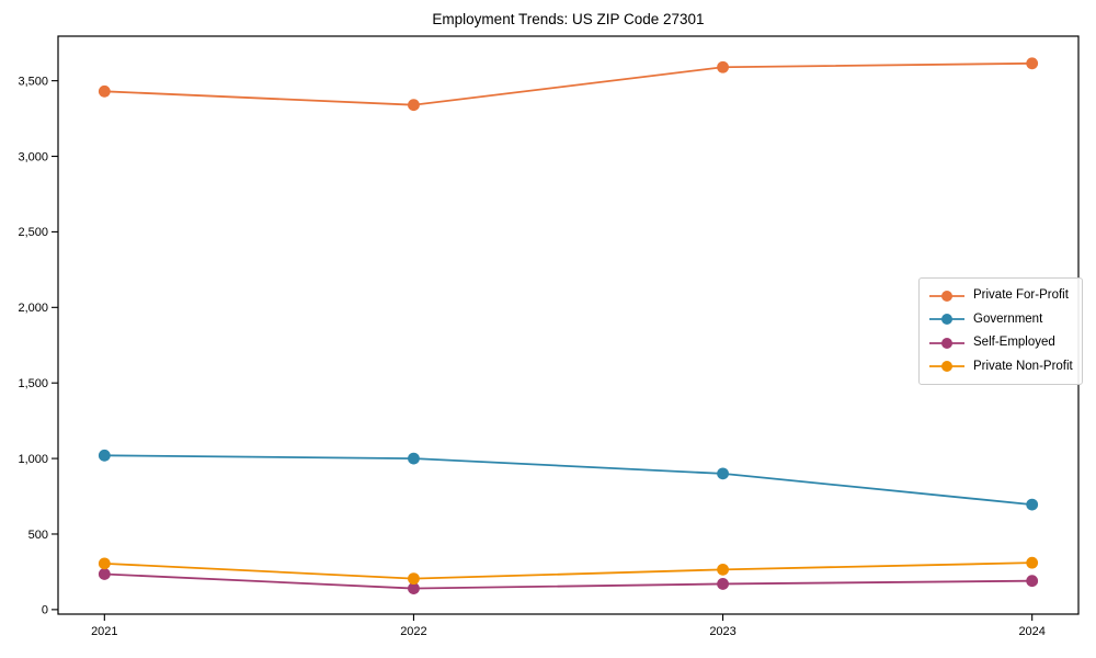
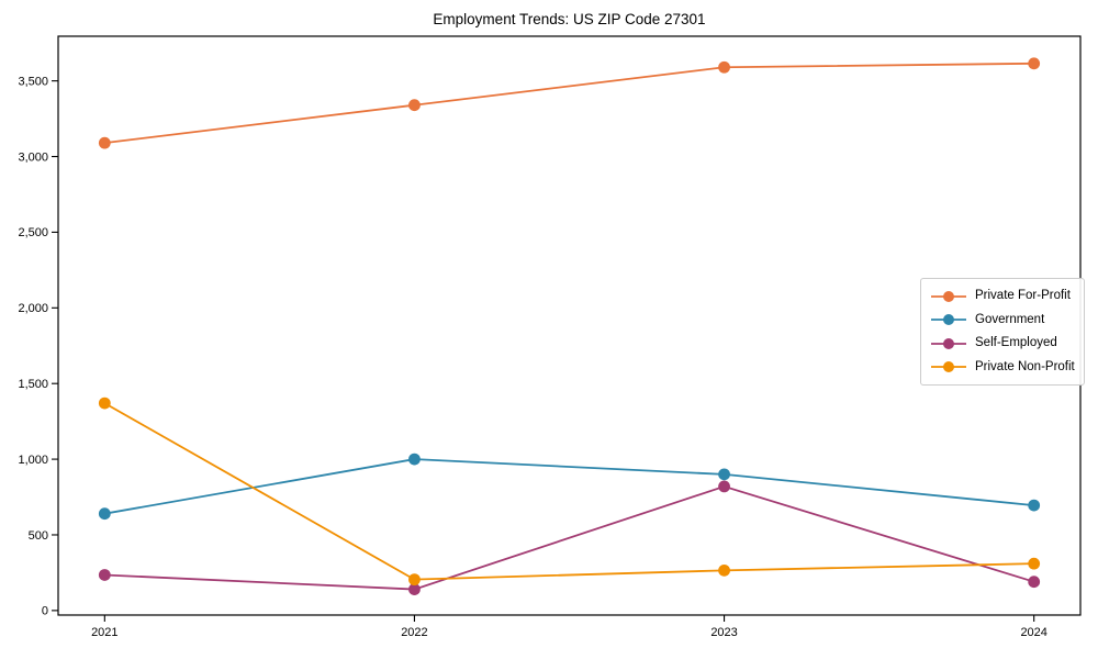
Private For-Profit/2021: 3430 -> 3090
Government/2021: 1020 -> 640
Private Non-Profit/2021: 300 -> 1370
Self-Employed/2023: 170 -> 820
